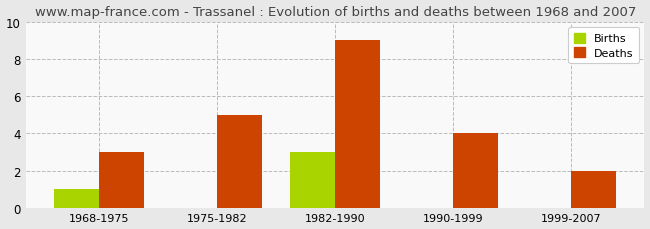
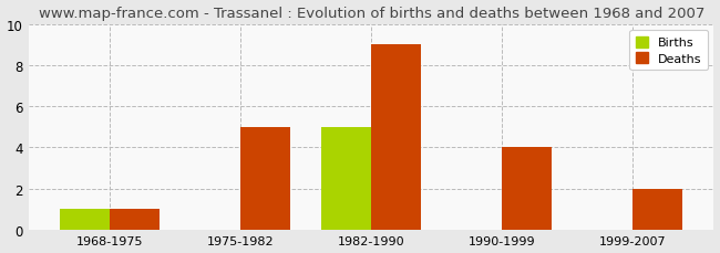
Deaths/1968-1975: 3 -> 1
Births/1982-1990: 3 -> 5
